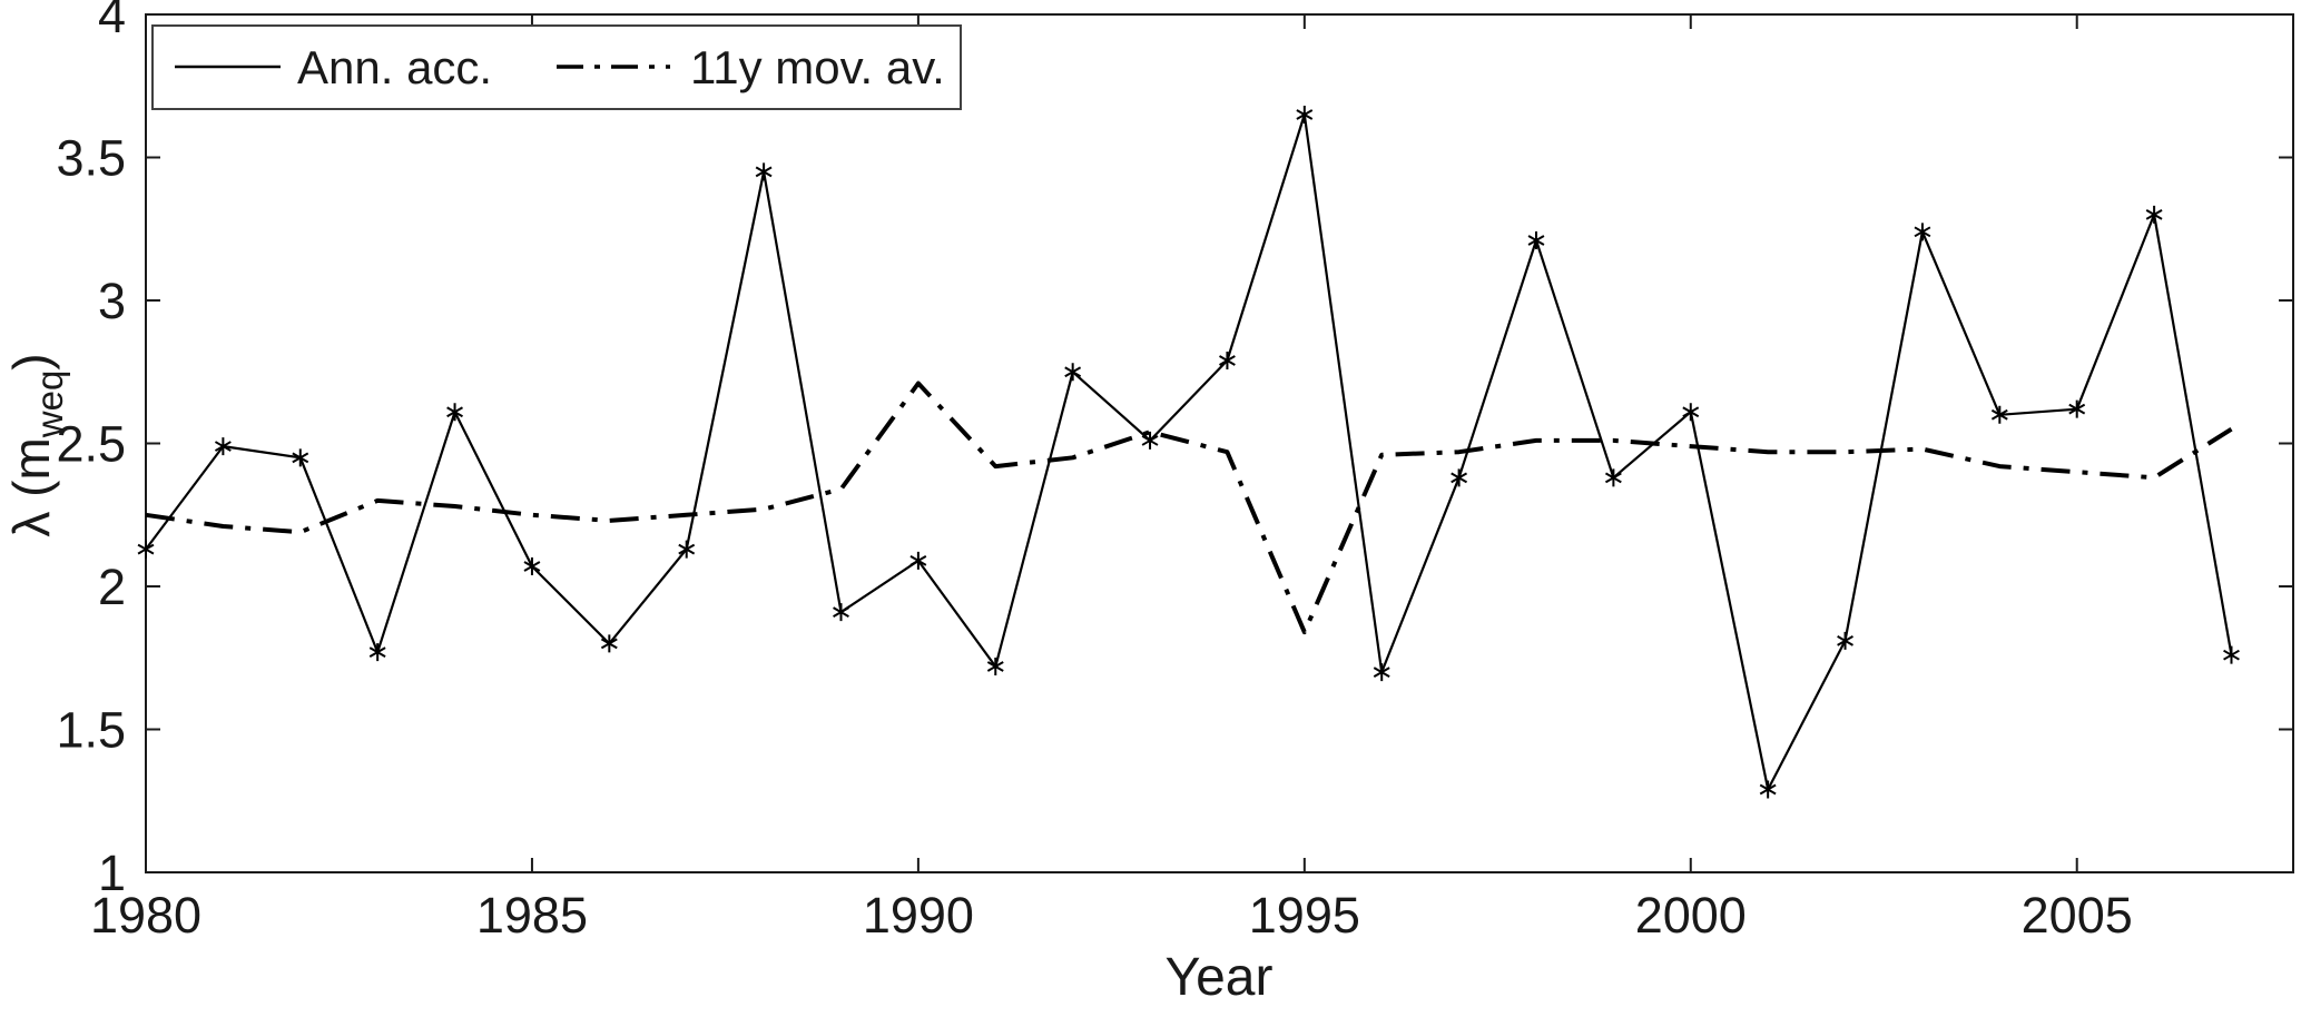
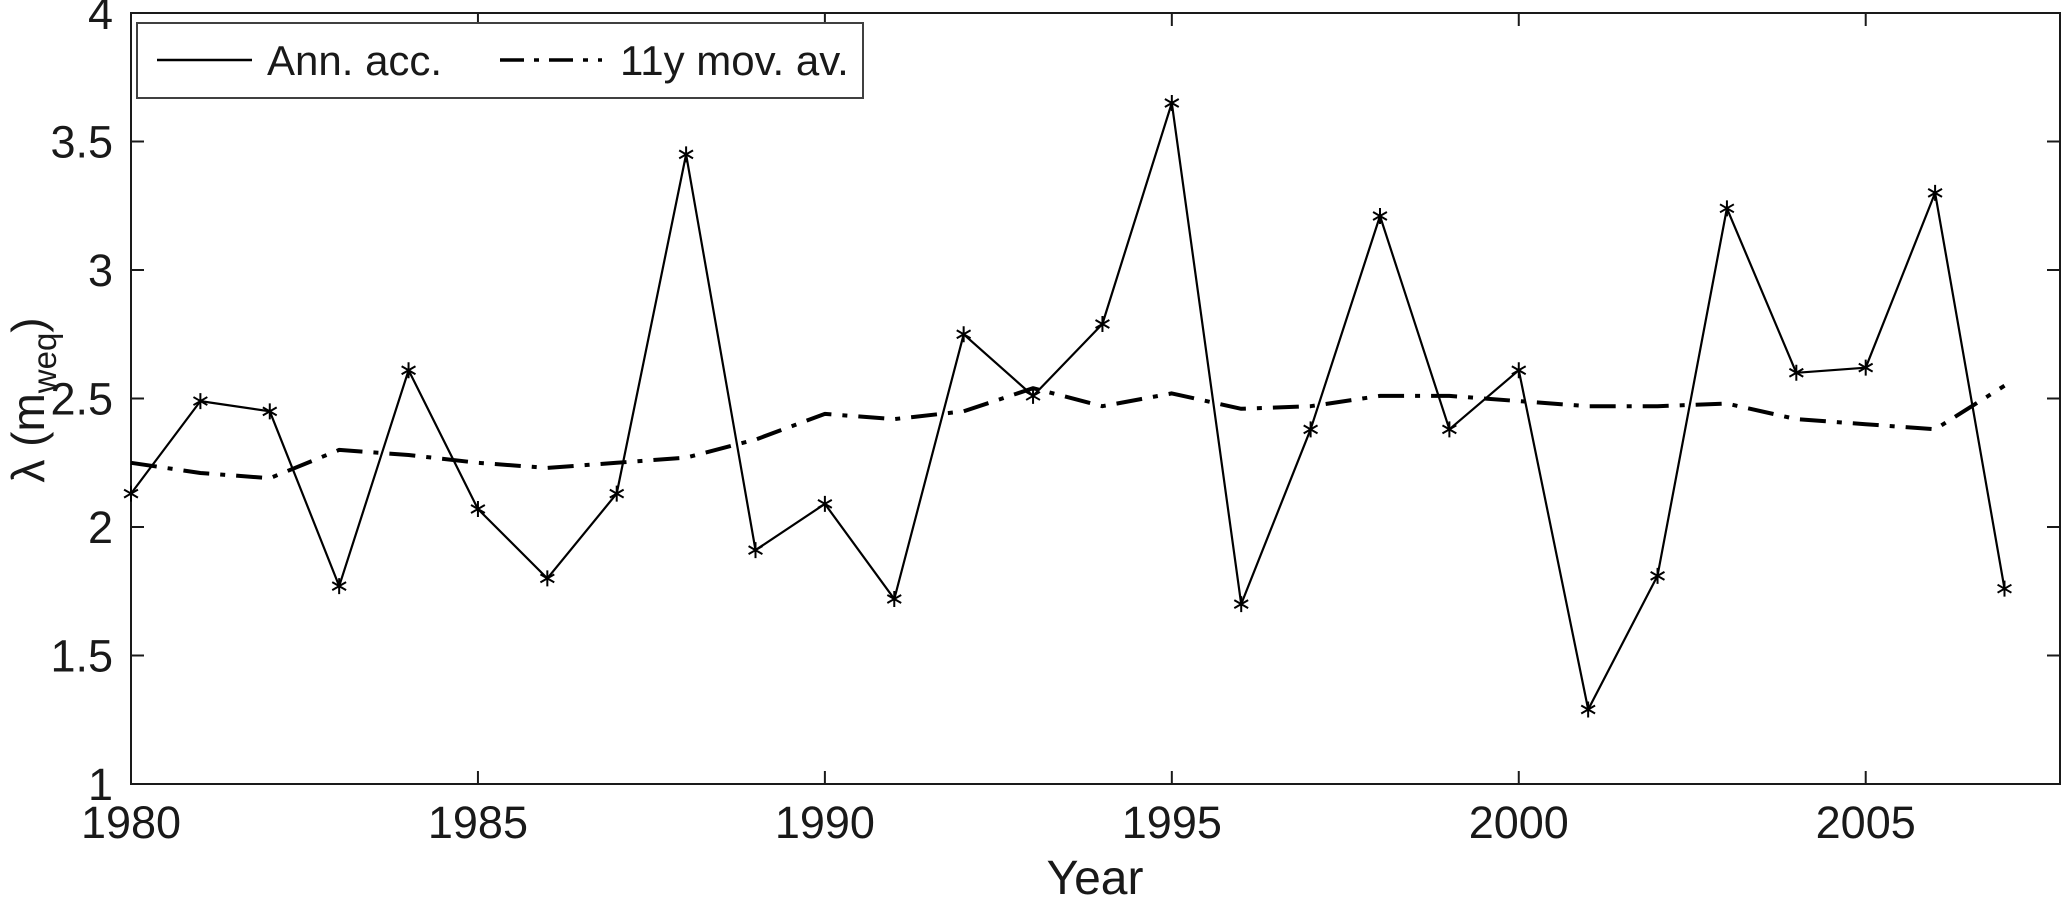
11y mov. av./1990: 2.71 -> 2.44
11y mov. av./1995: 1.84 -> 2.52
